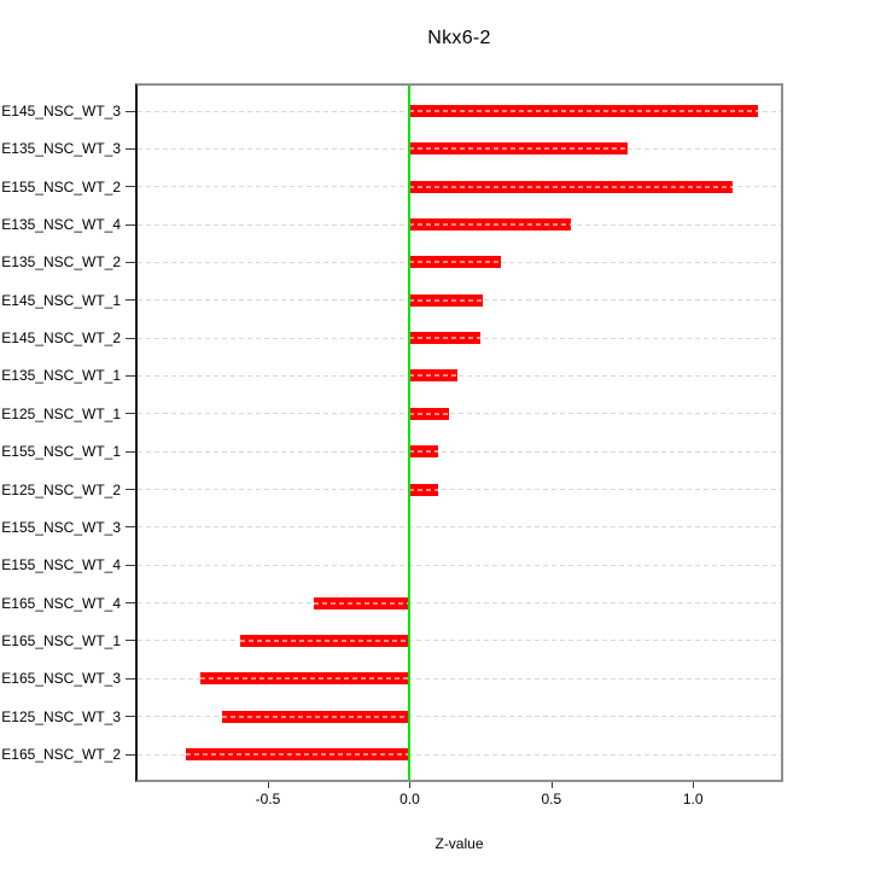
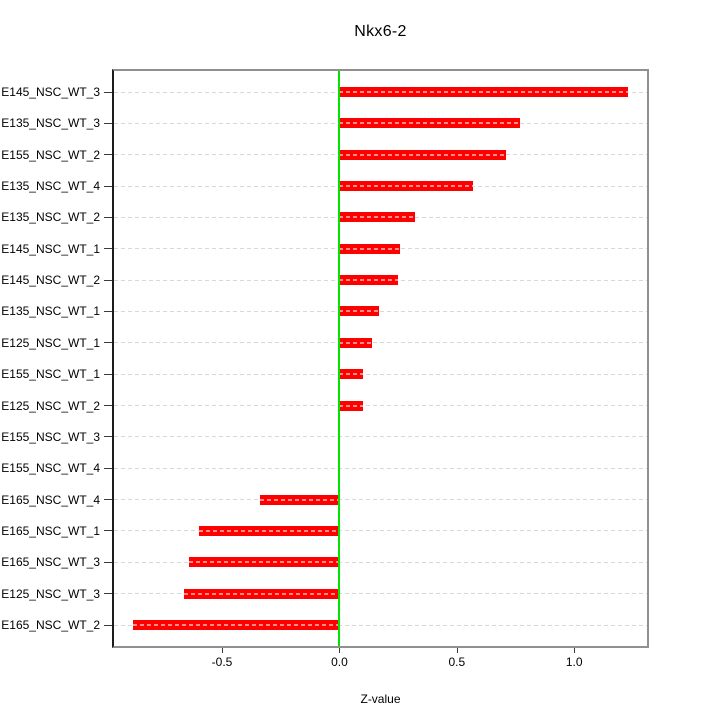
E155_NSC_WT_2: 1.14 -> 0.71
E165_NSC_WT_3: -0.74 -> -0.64
E165_NSC_WT_2: -0.79 -> -0.88
